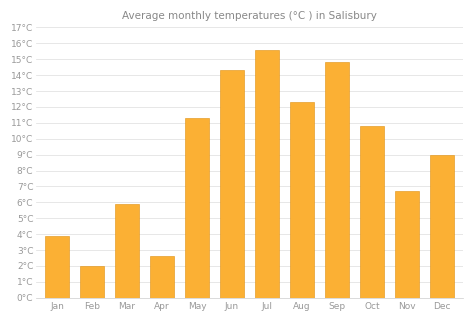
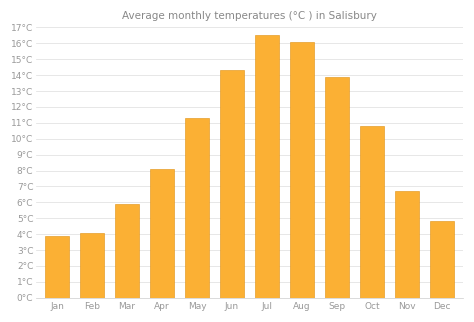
Feb: 2.0°C -> 4.1°C
Apr: 2.6°C -> 8.1°C
Jul: 15.6°C -> 16.5°C
Aug: 12.3°C -> 16.1°C
Sep: 14.8°C -> 13.9°C
Dec: 9.0°C -> 4.8°C
